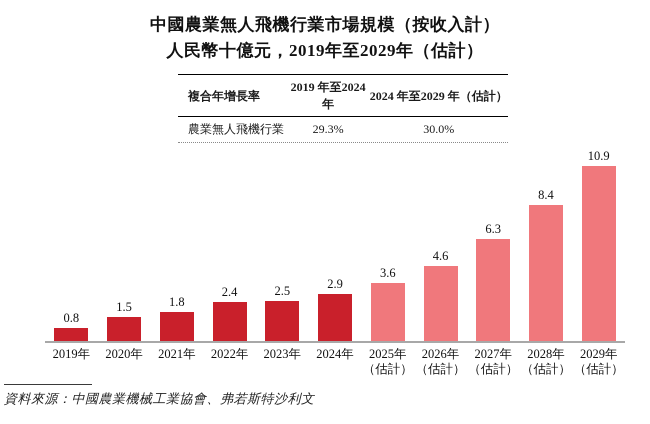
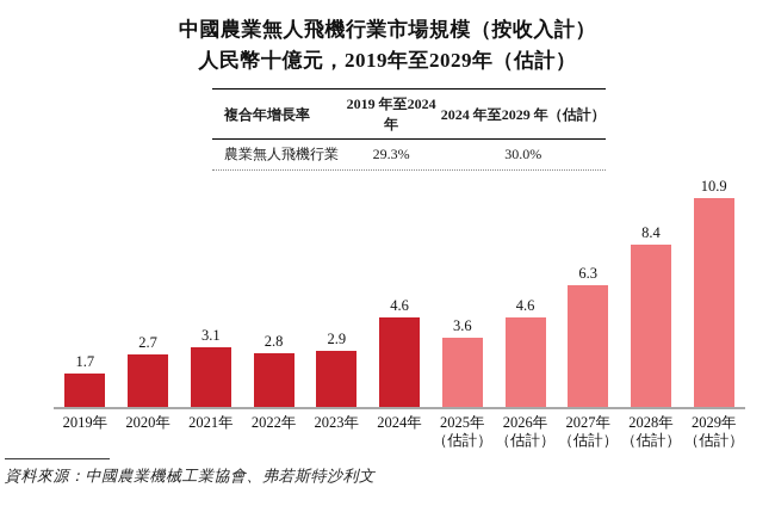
2019年: 0.8 -> 1.7
2020年: 1.5 -> 2.7
2021年: 1.8 -> 3.1
2022年: 2.4 -> 2.8
2023年: 2.5 -> 2.9
2024年: 2.9 -> 4.6
